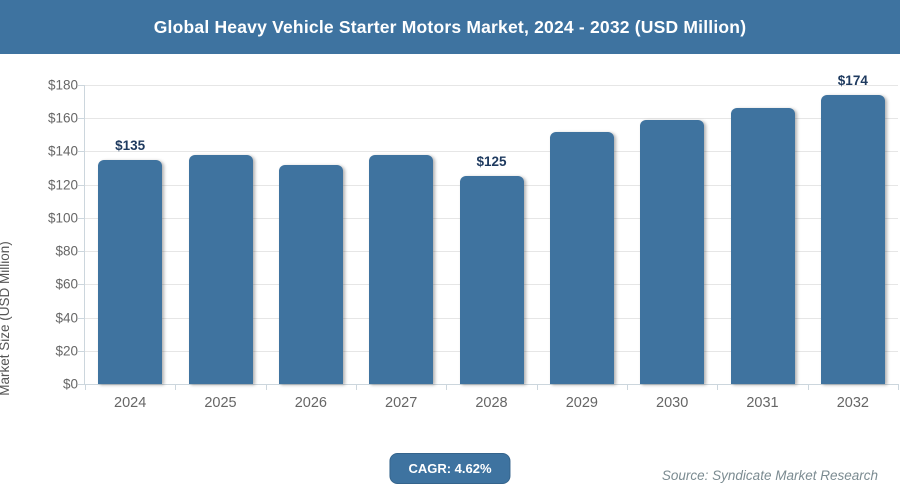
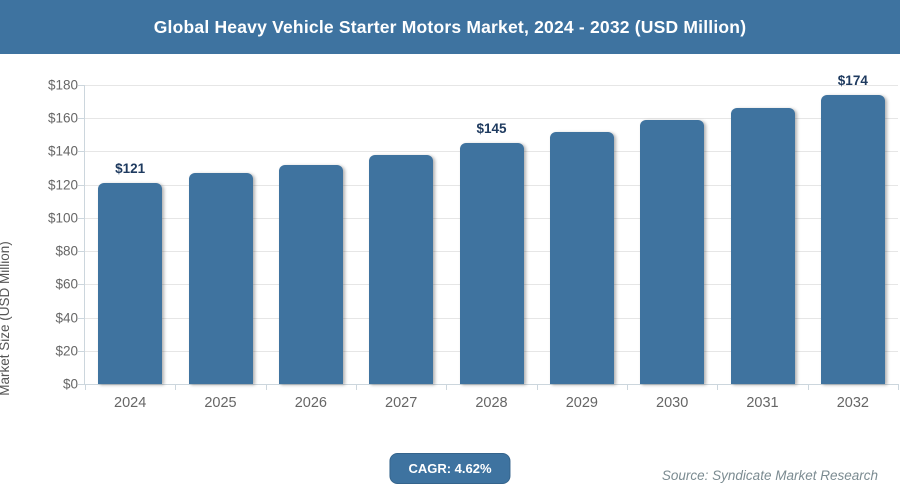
2024: $135 -> $121
2025: $138 -> $127
2028: $125 -> $145
